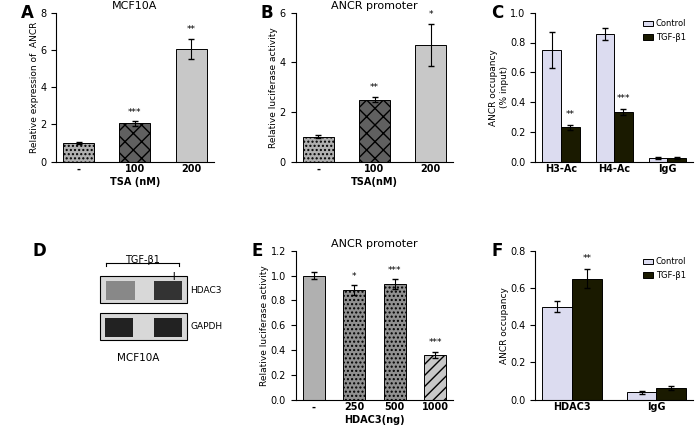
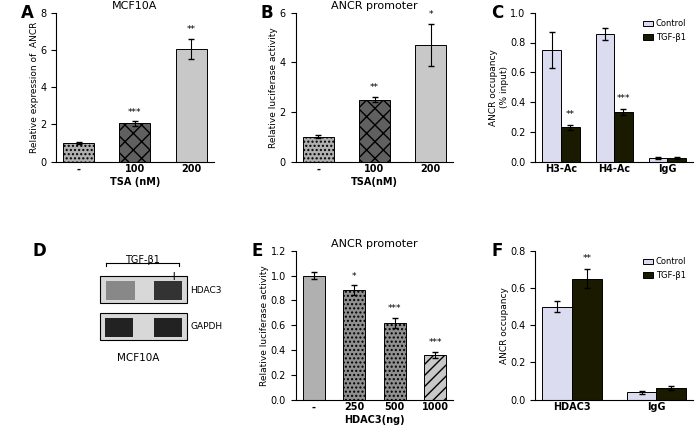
500: 0.93 -> 0.62
